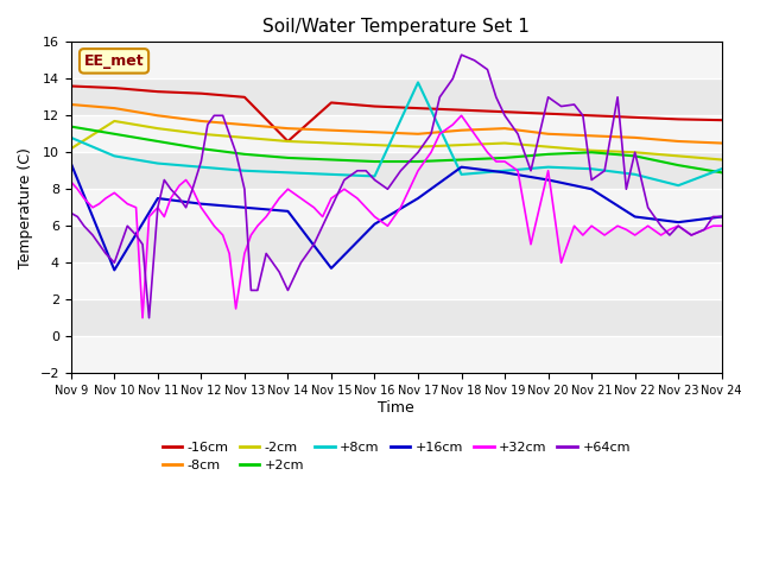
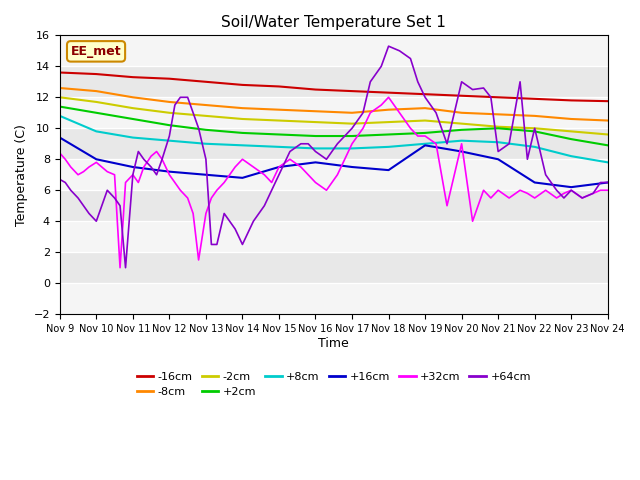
-2cm/Nov 9: 10.2 -> 12.0
+16cm/Nov 10: 3.6 -> 8.0
-16cm/Nov 14: 10.6 -> 12.8
+16cm/Nov 15: 3.7 -> 7.5
+16cm/Nov 16: 6.1 -> 7.8
+8cm/Nov 17: 13.8 -> 8.7
+16cm/Nov 18: 9.2 -> 7.3
+8cm/Nov 24: 9.1 -> 7.8
